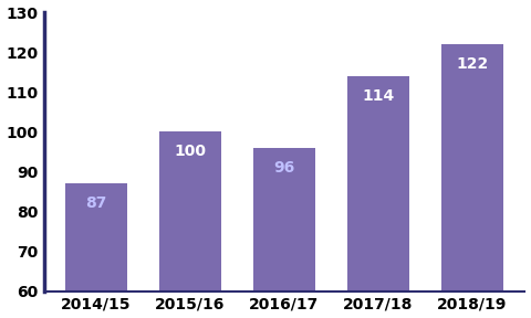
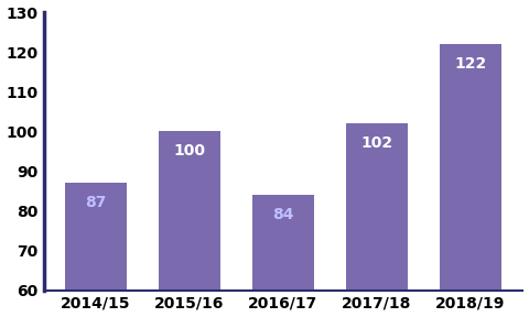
2016/17: 96 -> 84
2017/18: 114 -> 102
